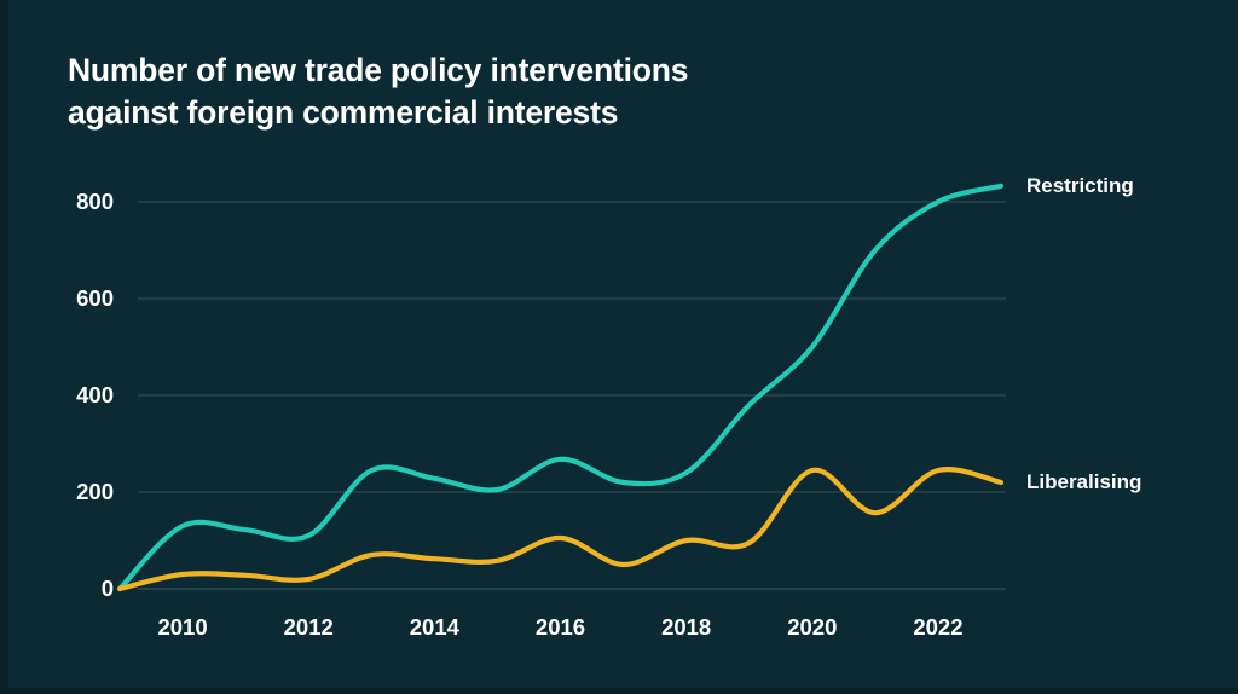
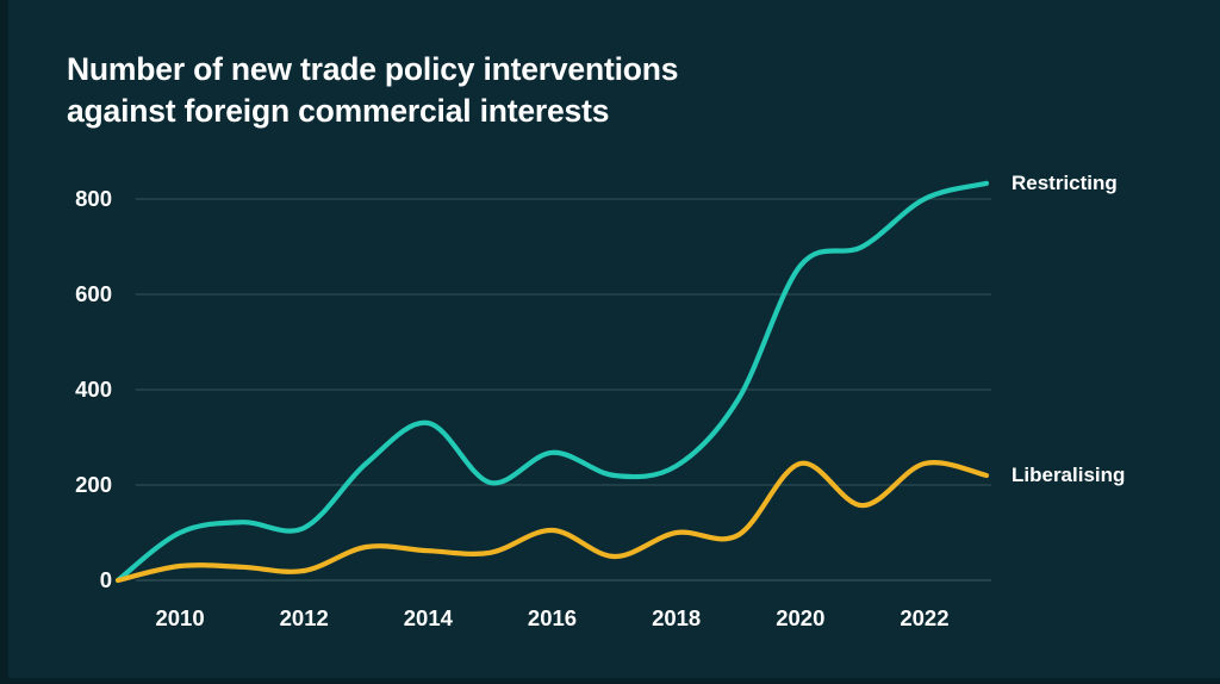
Restricting/2010: 130 -> 100
Restricting/2014: 230 -> 330
Restricting/2020: 500 -> 660
